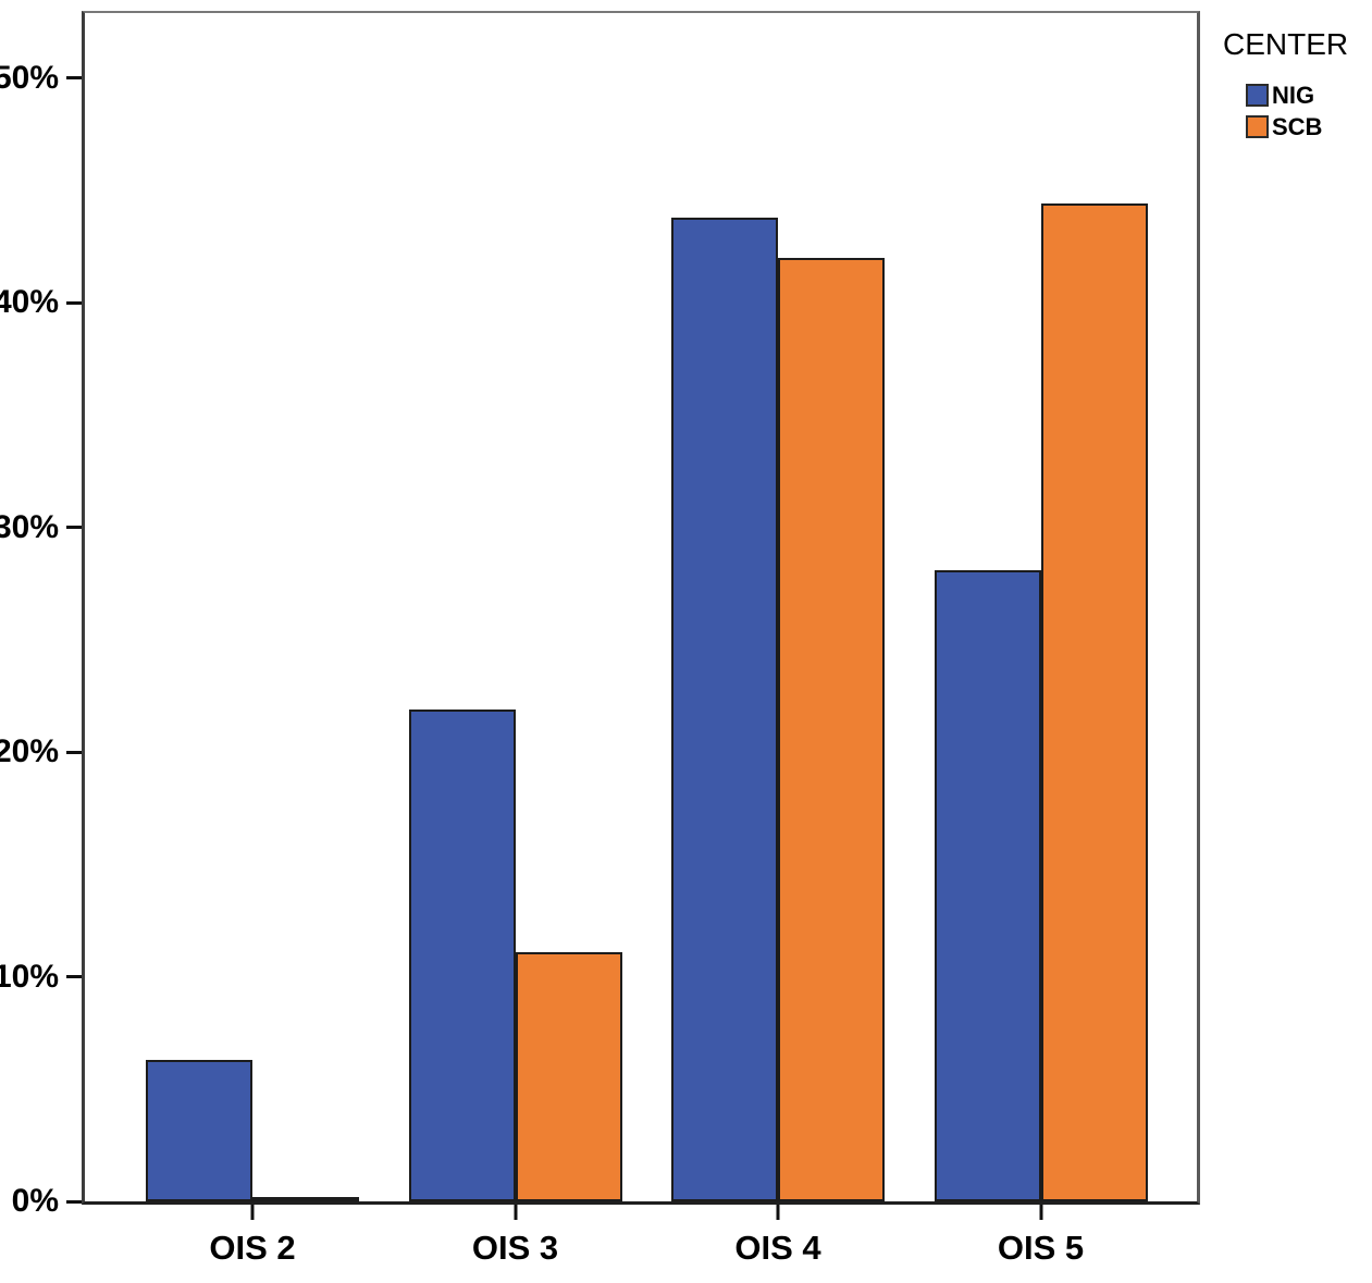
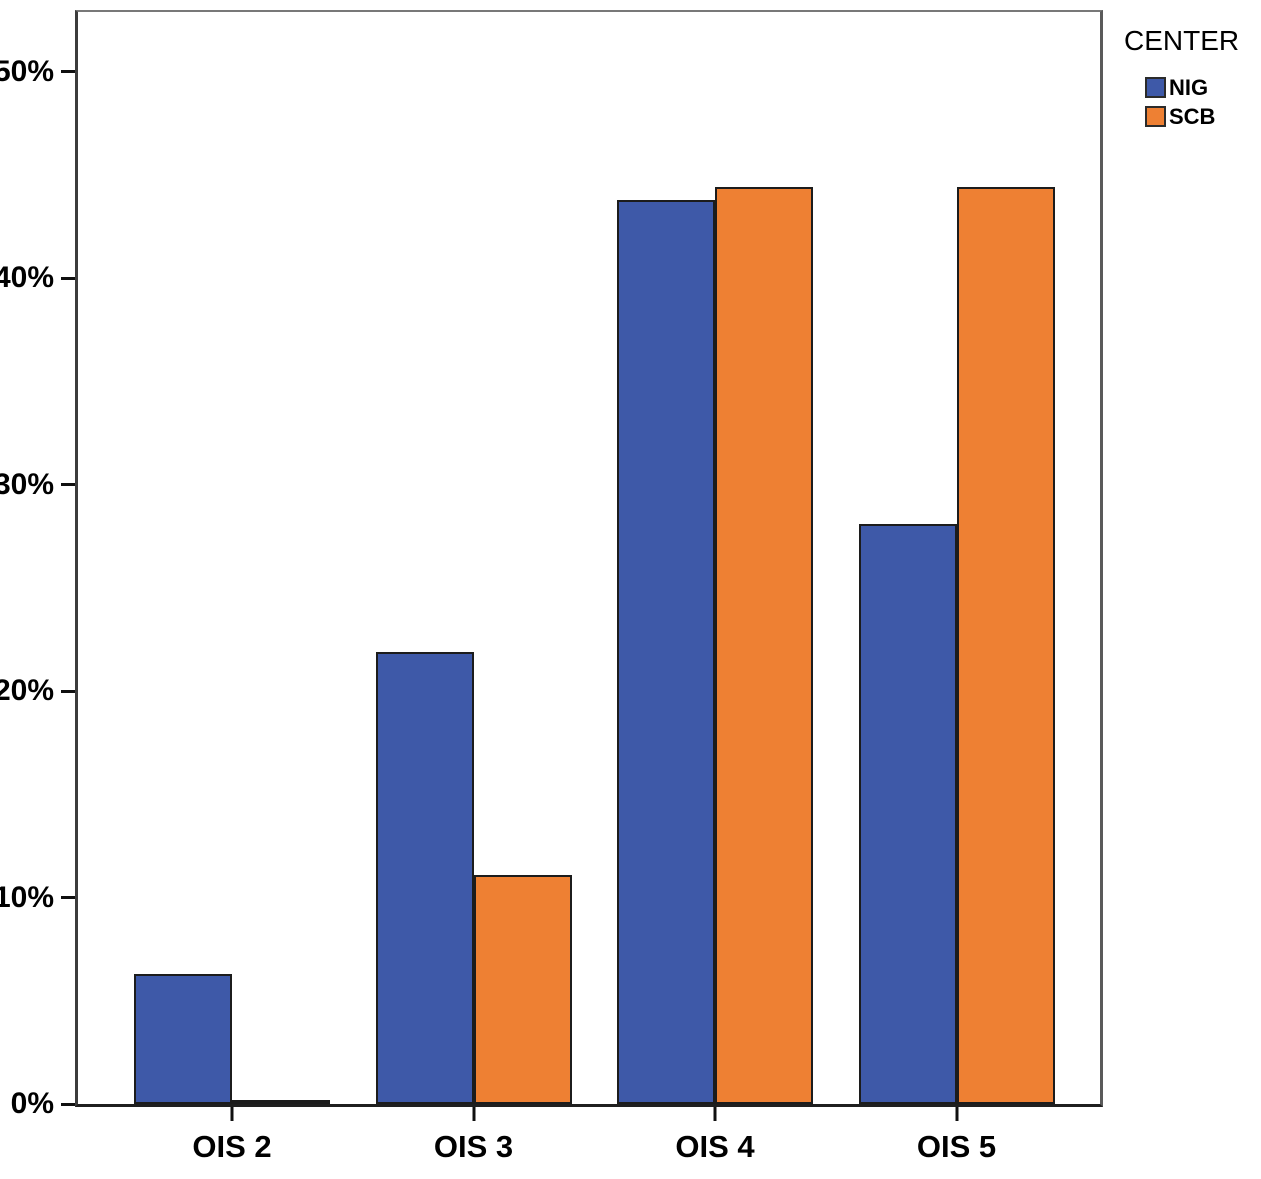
SCB/OIS 4: 42.0% -> 44.4%
